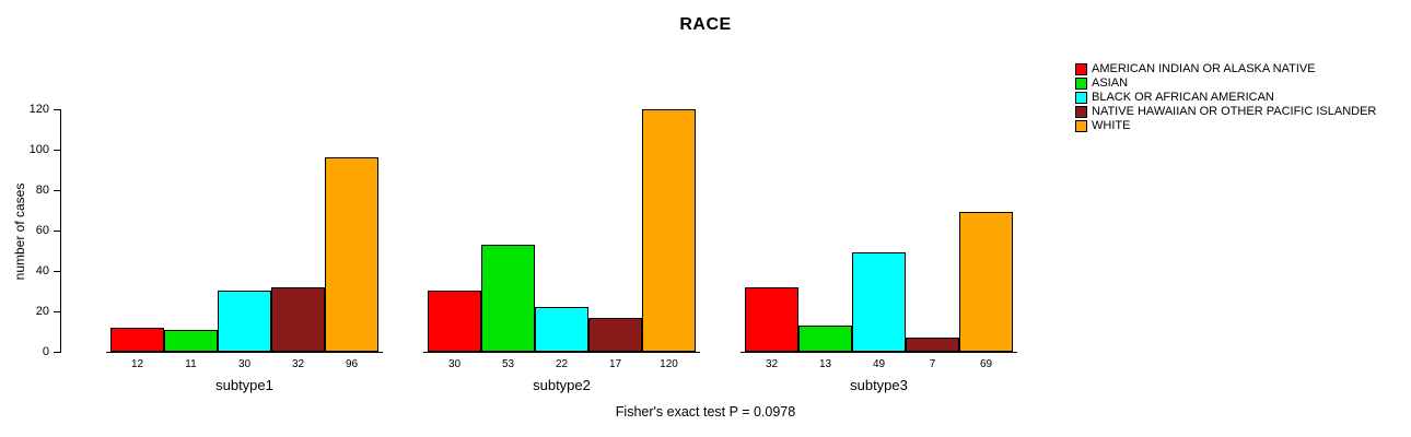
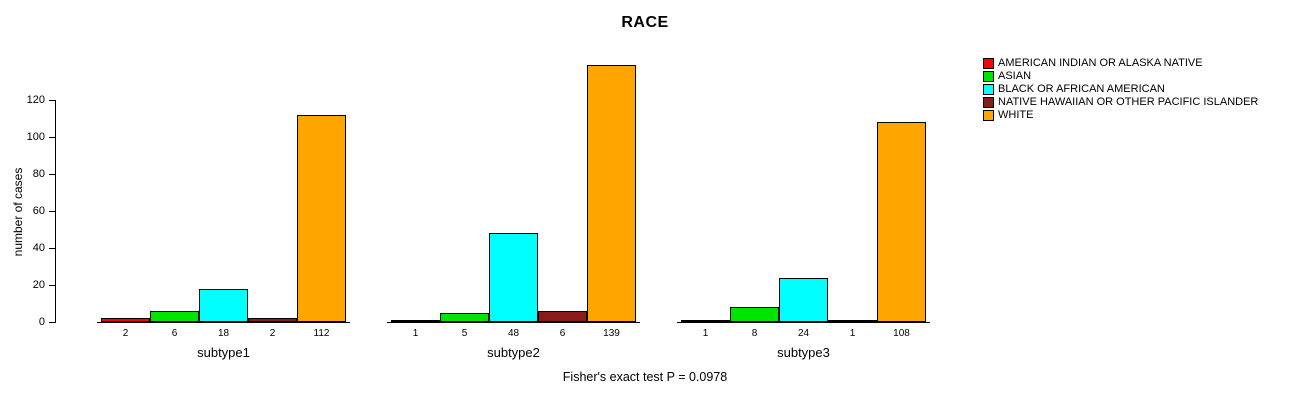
AMERICAN INDIAN OR ALASKA NATIVE/subtype1: 12 -> 2
ASIAN/subtype1: 11 -> 6
BLACK OR AFRICAN AMERICAN/subtype1: 30 -> 18
NATIVE HAWAIIAN OR OTHER PACIFIC ISLANDER/subtype1: 32 -> 2
WHITE/subtype1: 96 -> 112
AMERICAN INDIAN OR ALASKA NATIVE/subtype2: 30 -> 1
ASIAN/subtype2: 53 -> 5
BLACK OR AFRICAN AMERICAN/subtype2: 22 -> 48
NATIVE HAWAIIAN OR OTHER PACIFIC ISLANDER/subtype2: 17 -> 6
WHITE/subtype2: 120 -> 139
AMERICAN INDIAN OR ALASKA NATIVE/subtype3: 32 -> 1
ASIAN/subtype3: 13 -> 8
BLACK OR AFRICAN AMERICAN/subtype3: 49 -> 24
NATIVE HAWAIIAN OR OTHER PACIFIC ISLANDER/subtype3: 7 -> 1
WHITE/subtype3: 69 -> 108
